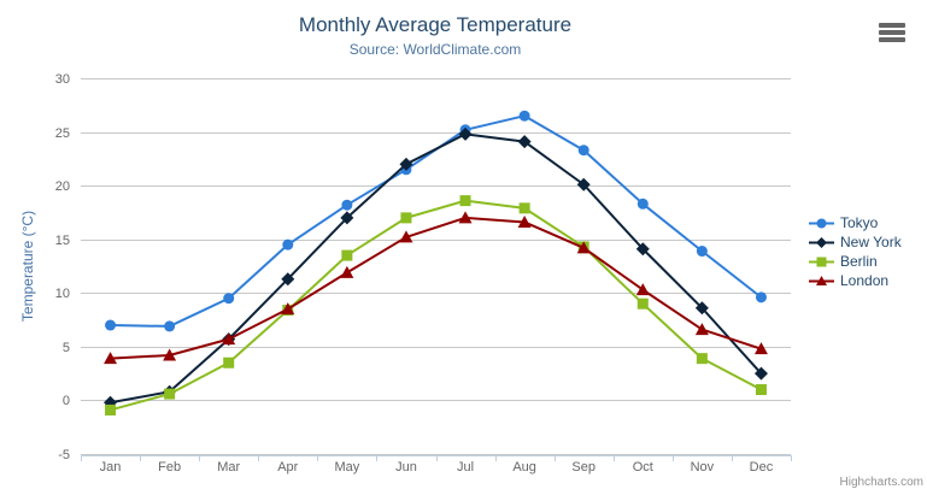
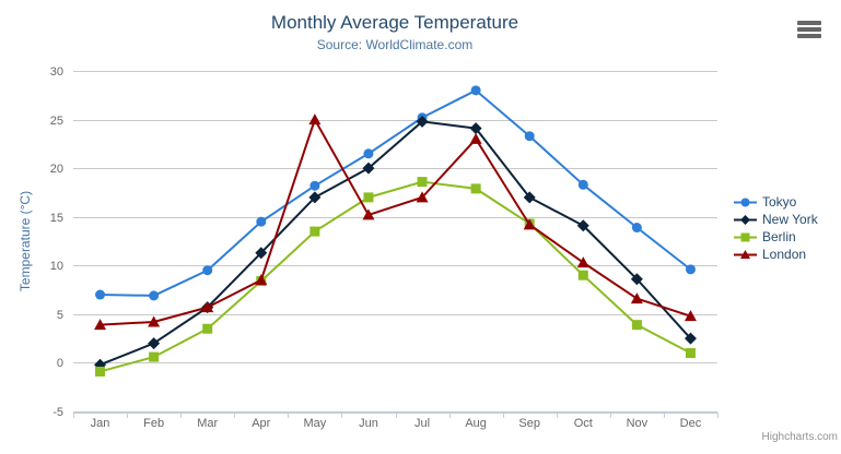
New York/Feb: 1 -> 2
London/May: 12 -> 25
New York/Jun: 22 -> 20
Tokyo/Aug: 26 -> 28
London/Aug: 17 -> 23
New York/Sep: 20 -> 17
